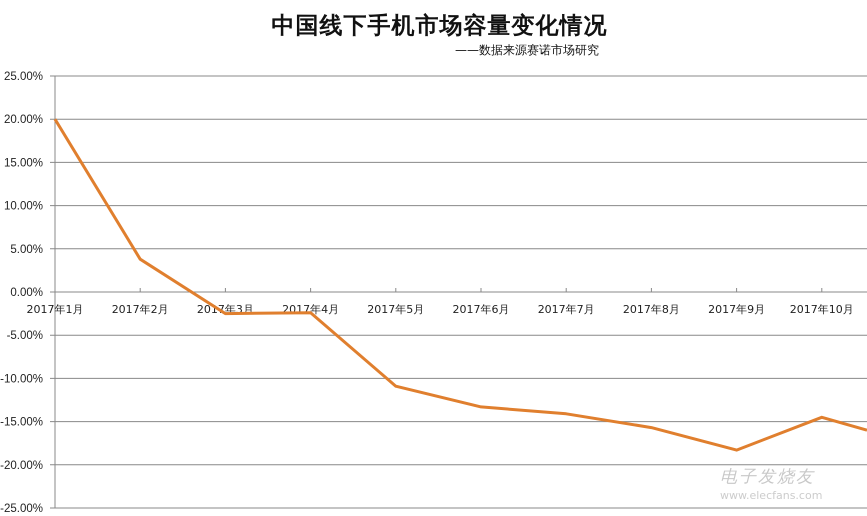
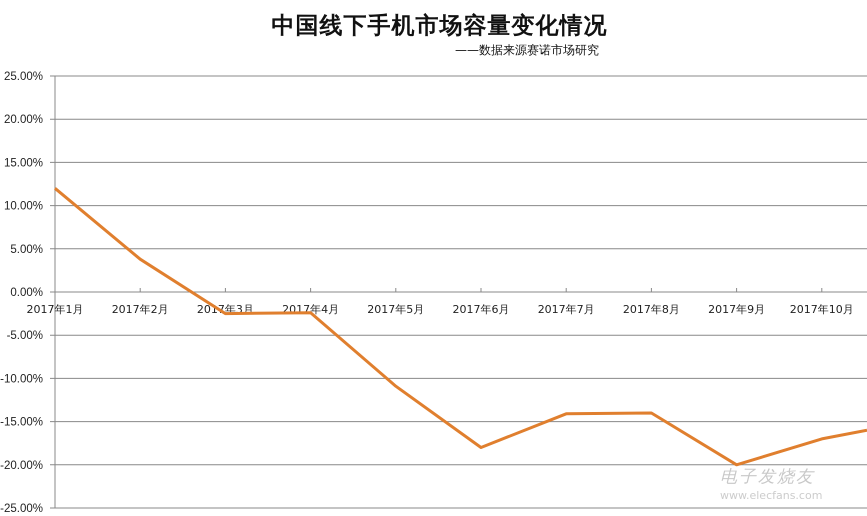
2017年1月: 20% -> 12%
2017年6月: -13% -> -18%
2017年8月: -16% -> -14%
2017年9月: -18% -> -20%
2017年10月: -14% -> -17%
